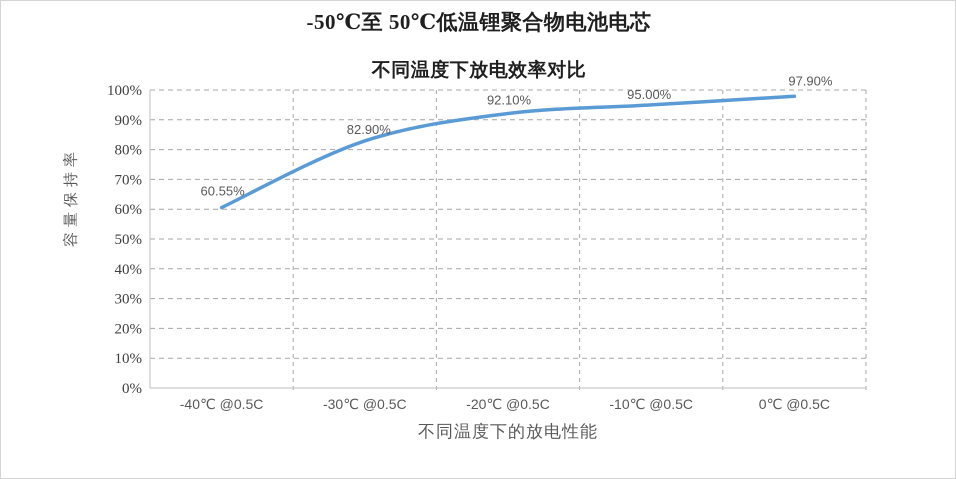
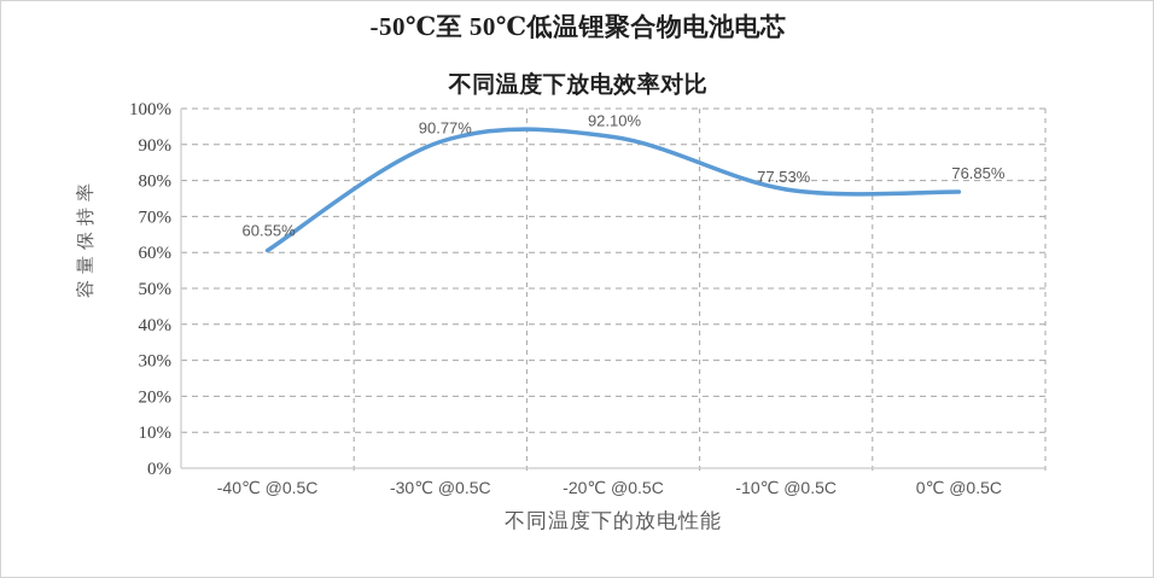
-30℃ @0.5C: 82.90% -> 90.77%
-10℃ @0.5C: 95.00% -> 77.53%
0℃ @0.5C: 97.90% -> 76.85%
